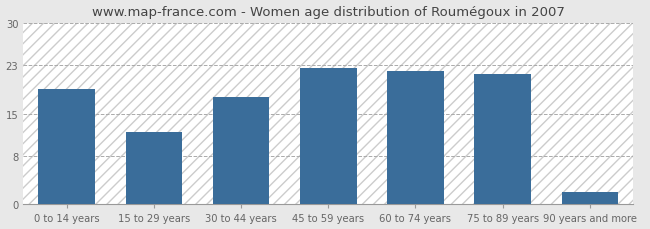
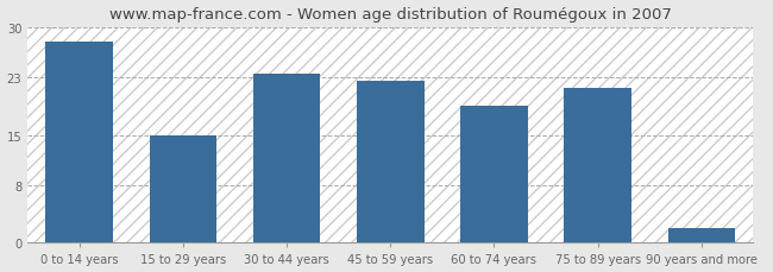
0 to 14 years: 19.0 -> 28.0
15 to 29 years: 12.0 -> 15.0
30 to 44 years: 17.8 -> 23.5
60 to 74 years: 22.0 -> 19.0
